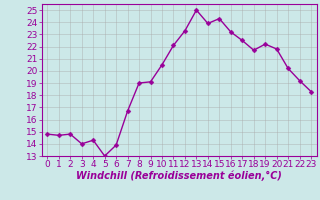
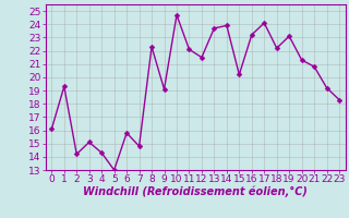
0: 14.8 -> 16.1
1: 14.7 -> 19.3
2: 14.8 -> 14.2
3: 14.0 -> 15.1
6: 13.9 -> 15.8
7: 16.7 -> 14.8
8: 19.0 -> 22.3
10: 20.5 -> 24.7
12: 23.3 -> 21.5
13: 25.0 -> 23.7
15: 24.3 -> 20.2
17: 22.5 -> 24.1
18: 21.7 -> 22.2
19: 22.2 -> 23.1
20: 21.8 -> 21.3
21: 20.2 -> 20.8
